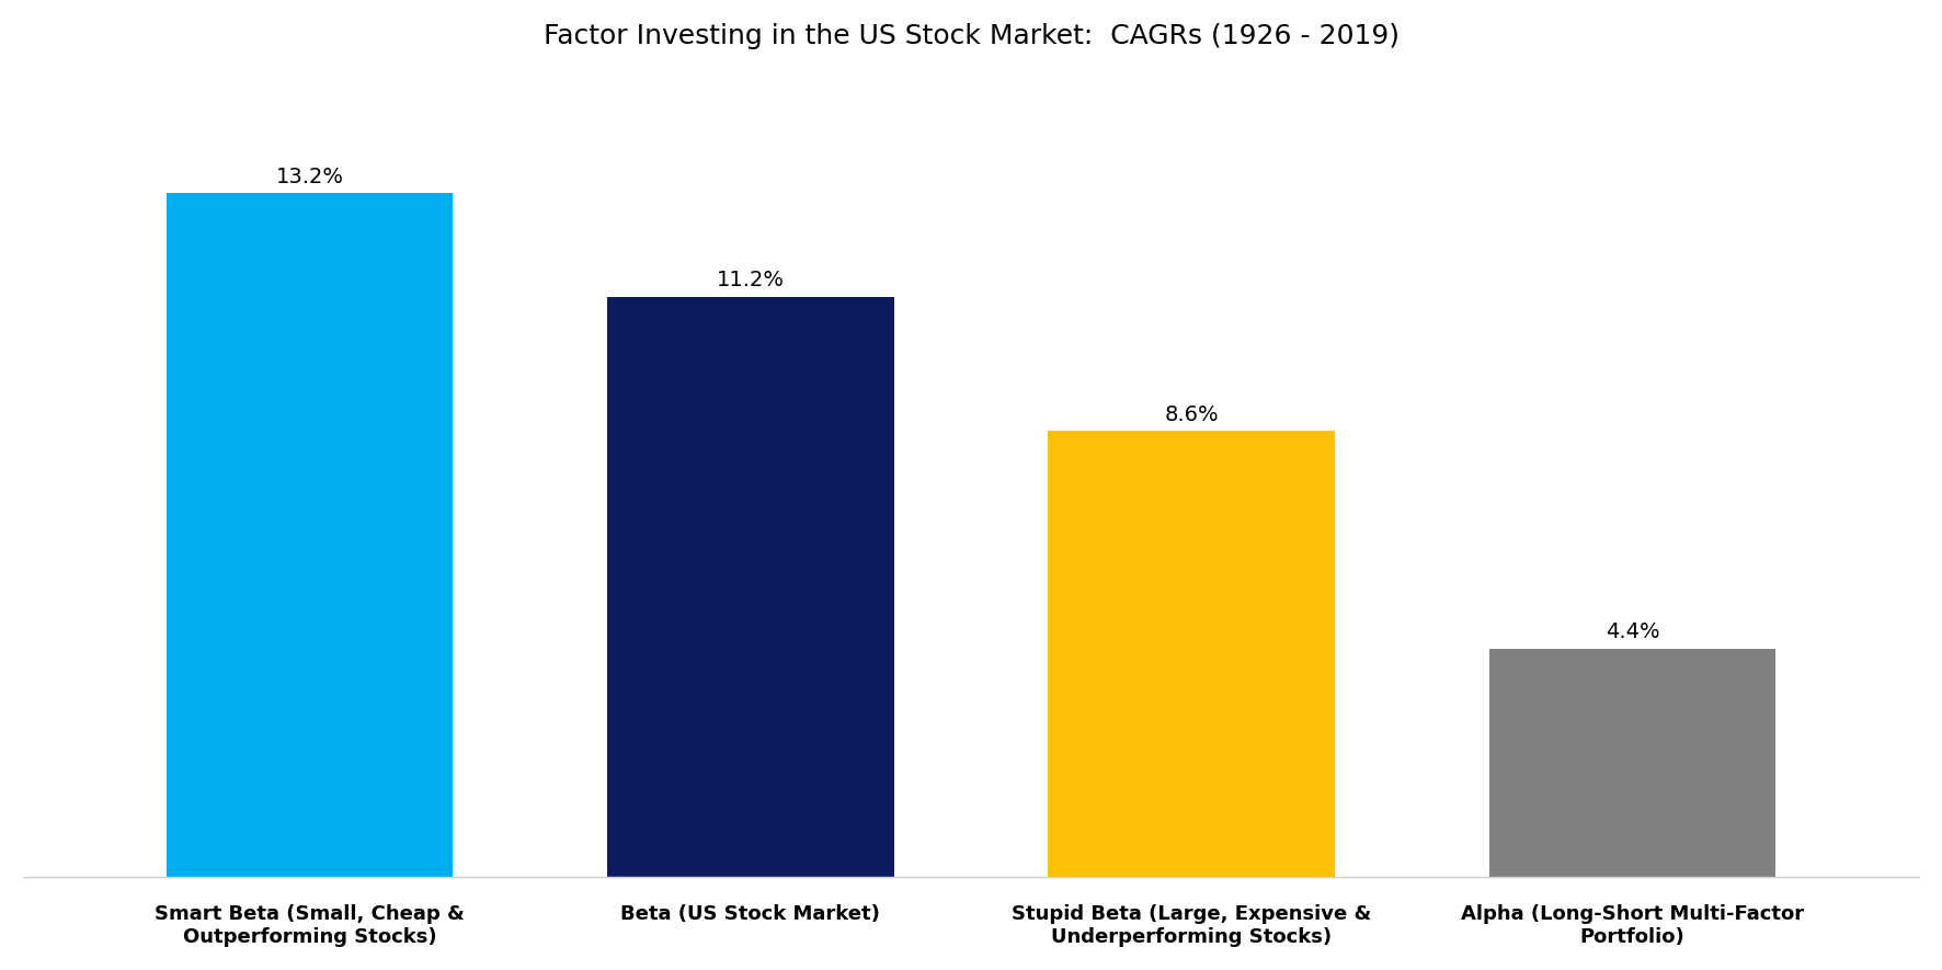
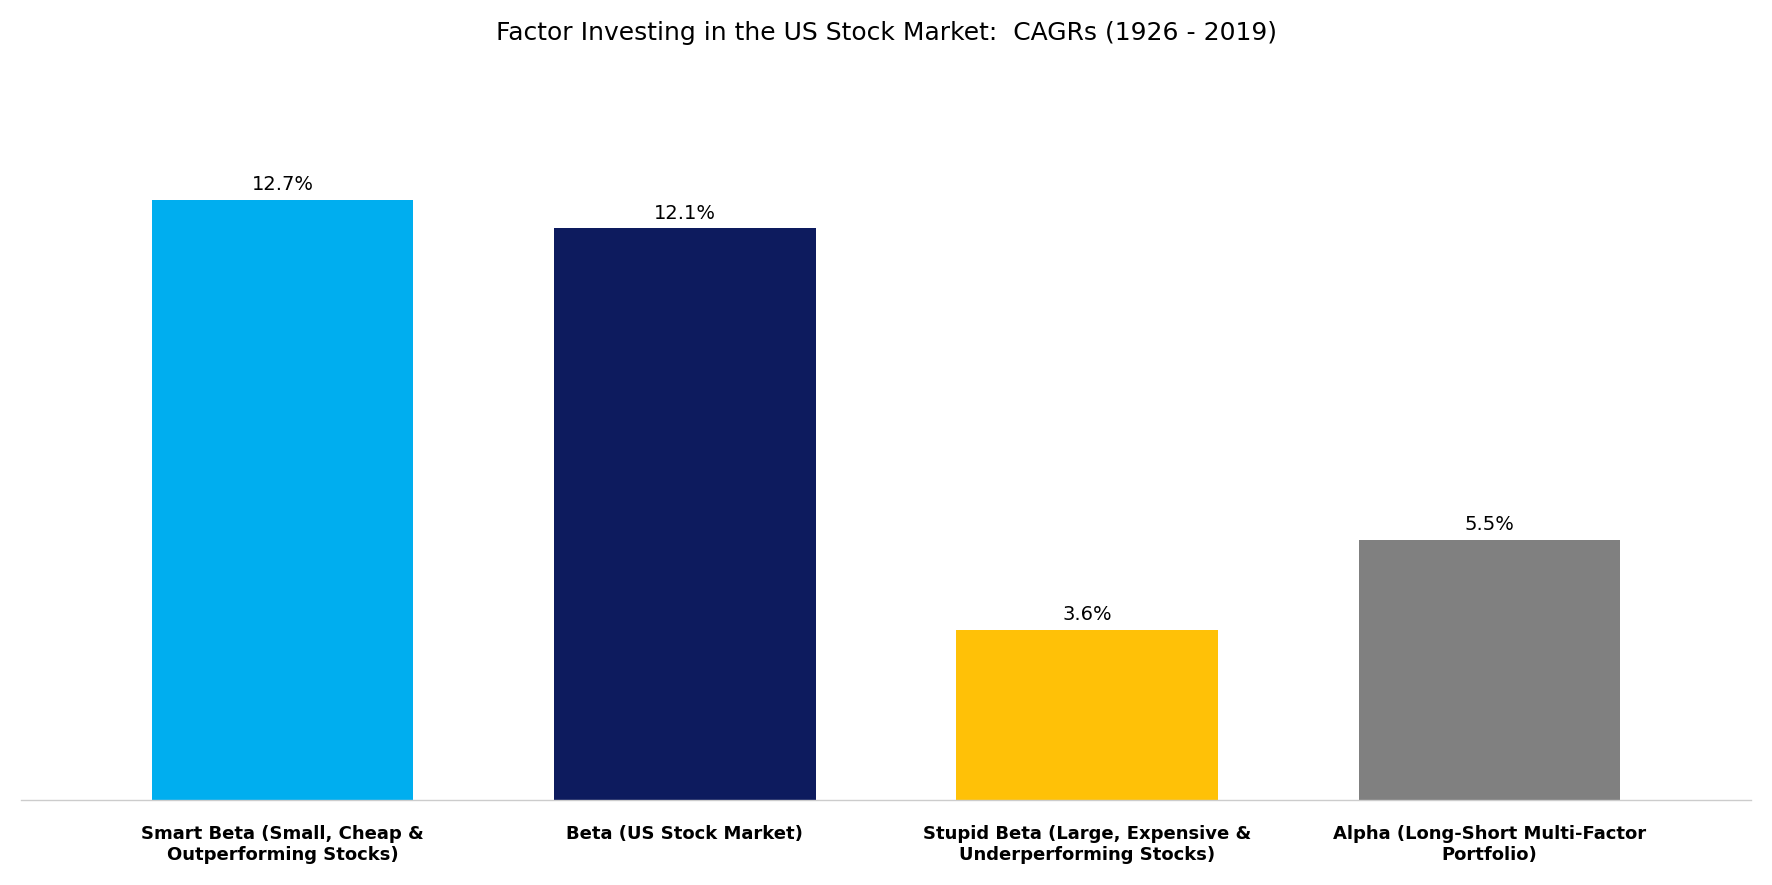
Smart Beta (Small, Cheap & Outperforming Stocks): 13.2% -> 12.7%
Beta (US Stock Market): 11.2% -> 12.1%
Stupid Beta (Large, Expensive & Underperforming Stocks): 8.6% -> 3.6%
Alpha (Long-Short Multi-Factor Portfolio): 4.4% -> 5.5%
